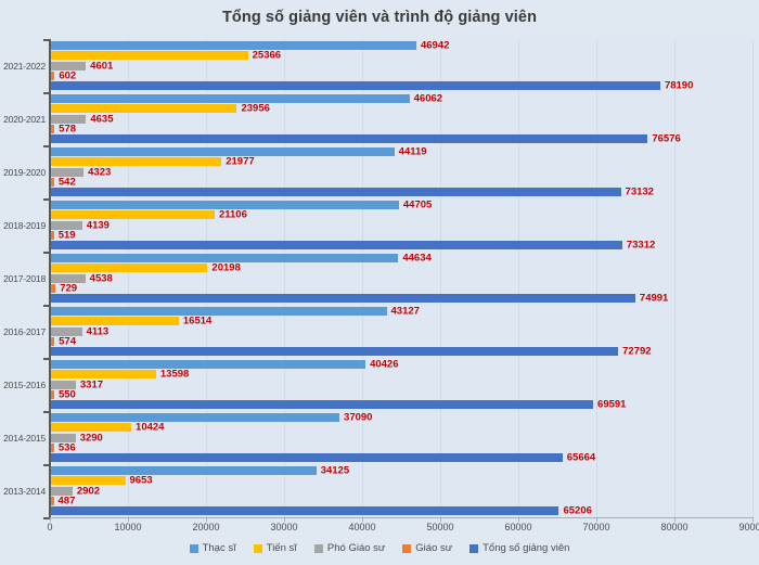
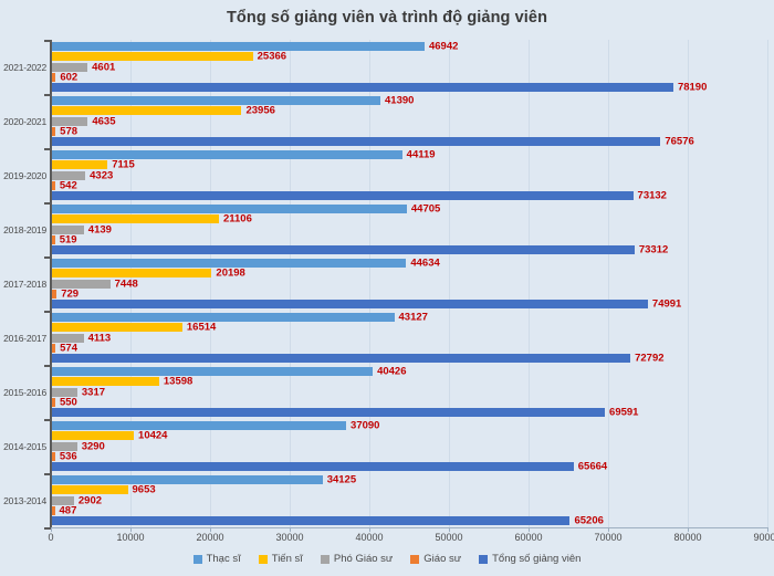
Thạc sĩ/2020-2021: 46062 -> 41390
Tiến sĩ/2019-2020: 21977 -> 7115
Phó Giáo sư/2017-2018: 4538 -> 7448
